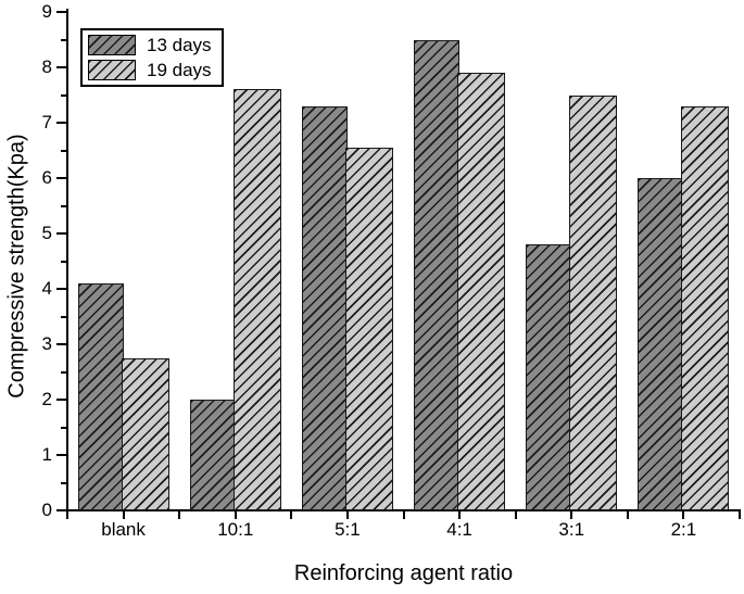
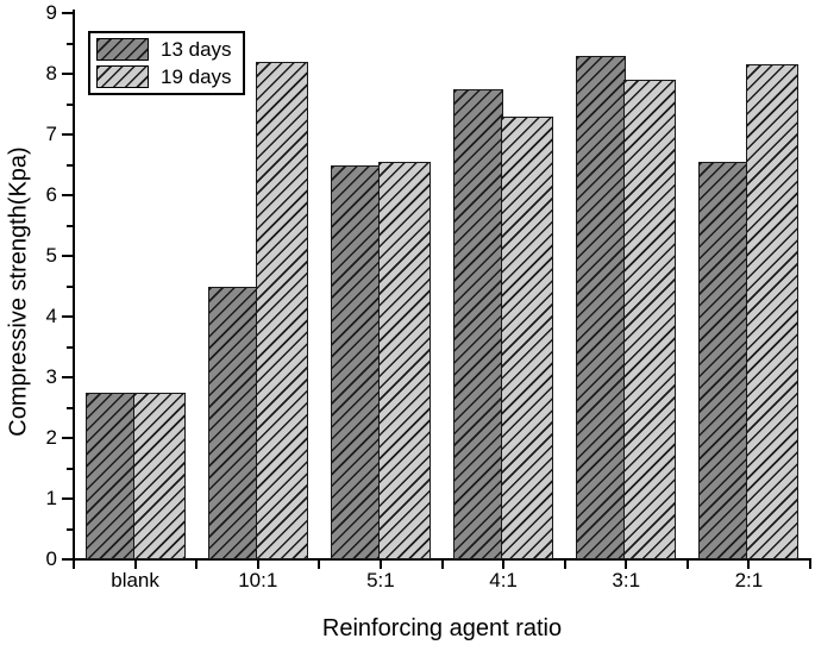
13 days/blank: 4.1 -> 2.8
13 days/10:1: 2.0 -> 4.5
19 days/10:1: 7.6 -> 8.2
13 days/5:1: 7.3 -> 6.5
13 days/4:1: 8.5 -> 7.8
19 days/4:1: 7.9 -> 7.3
13 days/3:1: 4.8 -> 8.3
19 days/3:1: 7.5 -> 7.9
13 days/2:1: 6.0 -> 6.5
19 days/2:1: 7.3 -> 8.2
